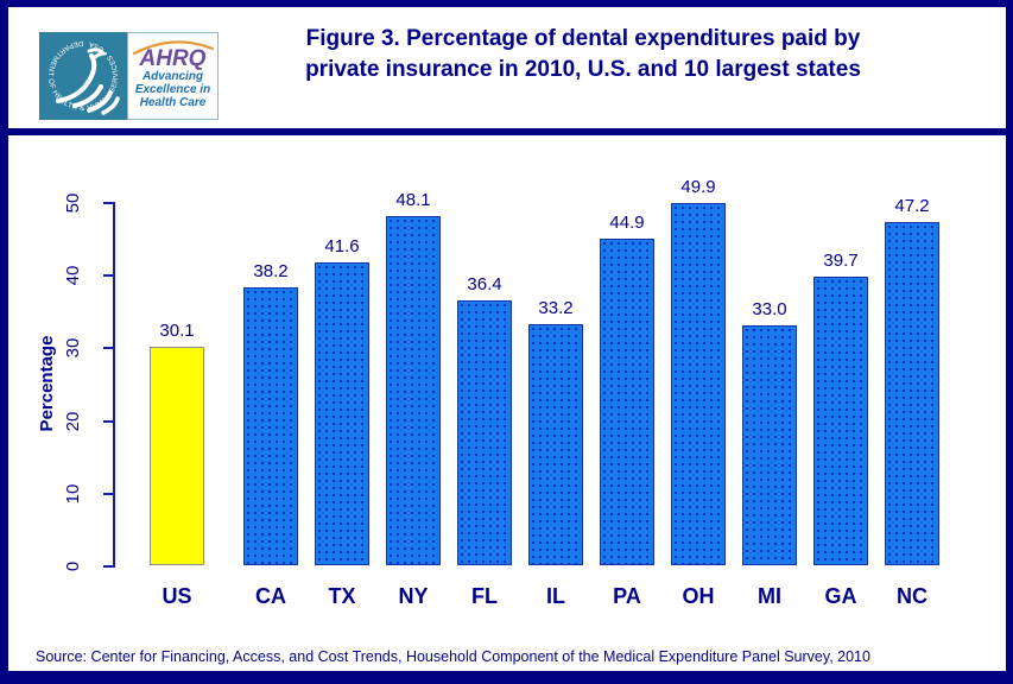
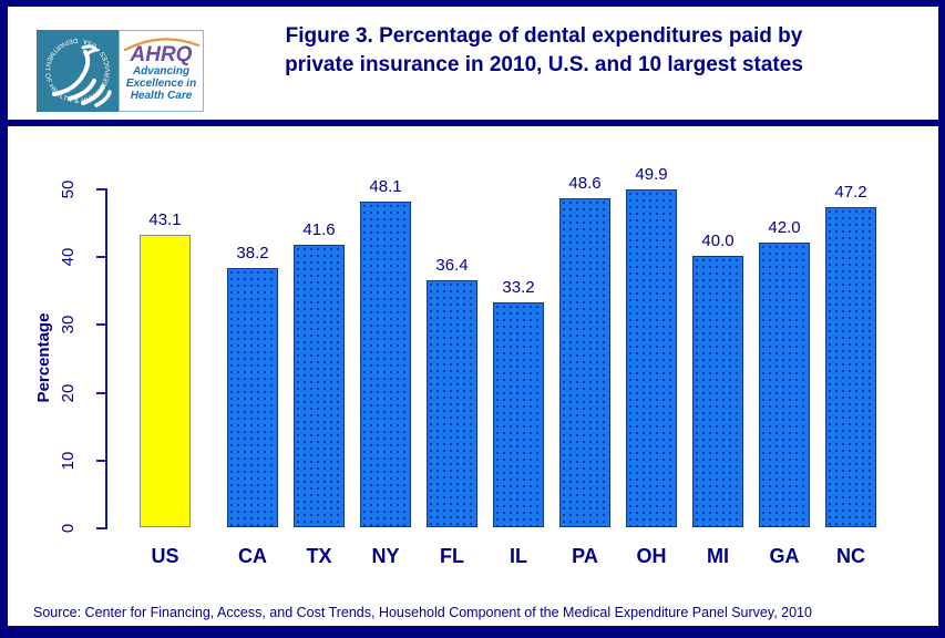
US: 30.1 -> 43.1
PA: 44.9 -> 48.6
MI: 33.0 -> 40.0
GA: 39.7 -> 42.0
